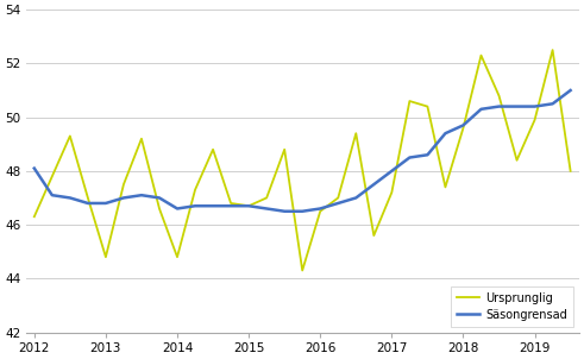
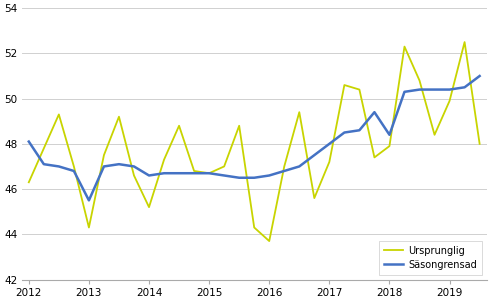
Ursprunglig/2013: 44.8 -> 44.3
Säsongrensad/2013: 46.8 -> 45.5
Ursprunglig/2014: 44.8 -> 45.2
Ursprunglig/2016: 46.5 -> 43.7
Ursprunglig/2018: 49.6 -> 47.9
Säsongrensad/2018: 49.7 -> 48.4
